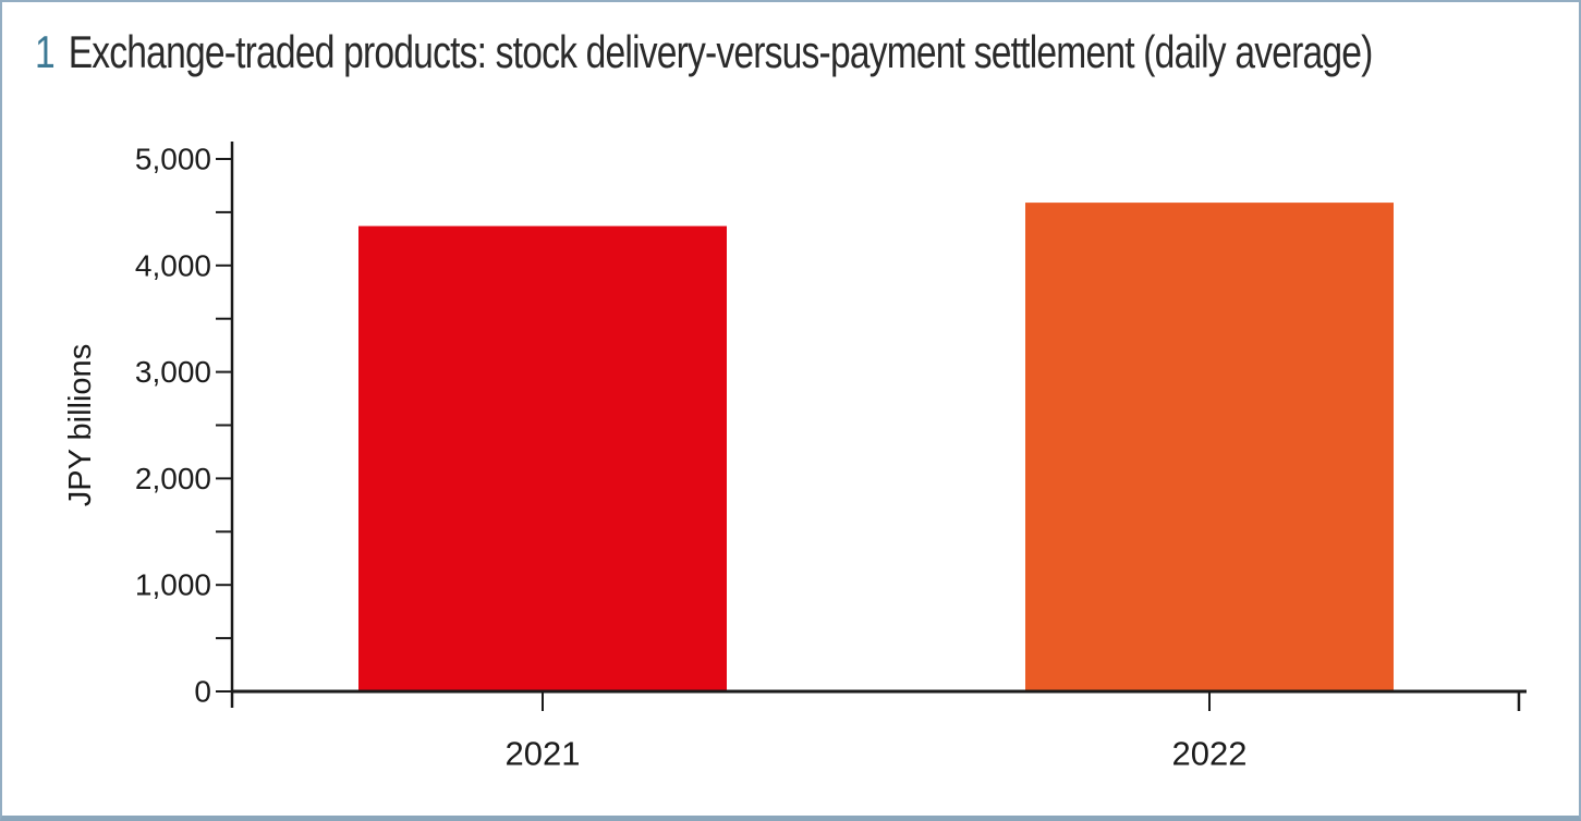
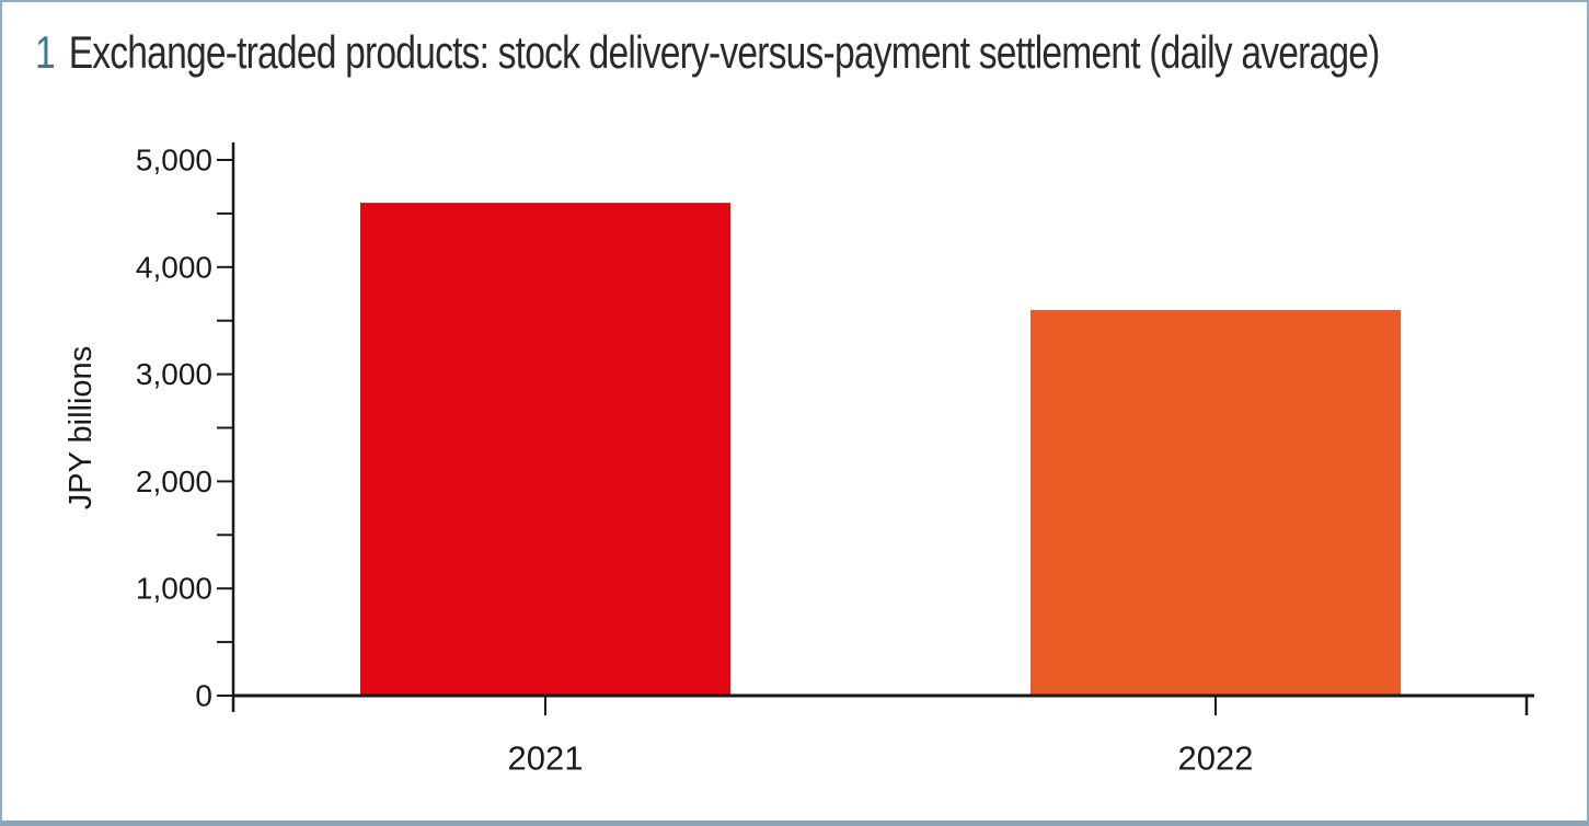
2021: 4400 -> 4600
2022: 4600 -> 3600
